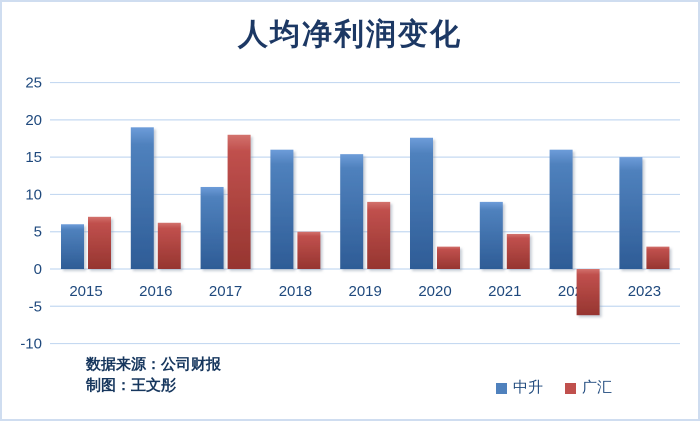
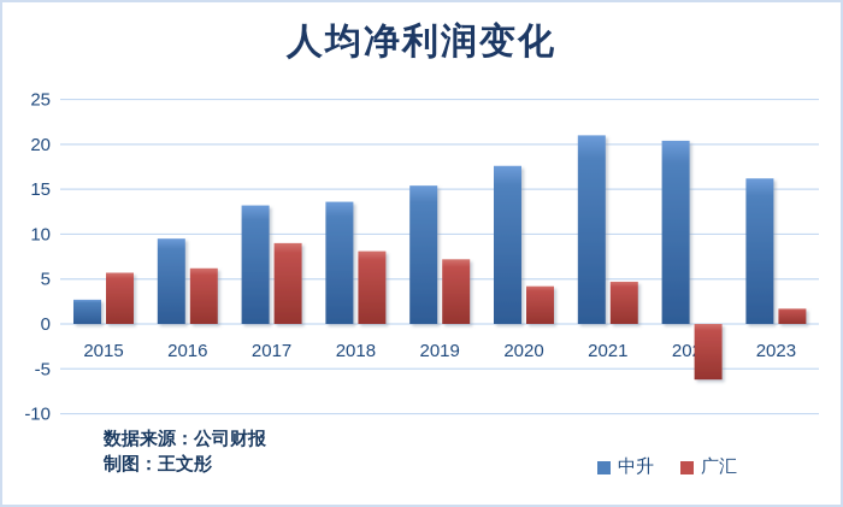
中升/2015: 6 -> 3
广汇/2015: 7 -> 6
中升/2016: 19 -> 10
中升/2017: 11 -> 13
广汇/2017: 18 -> 9
中升/2018: 16 -> 14
广汇/2018: 5 -> 8
广汇/2019: 9 -> 7
广汇/2020: 3 -> 4
中升/2021: 9 -> 21
中升/2022: 16 -> 20
中升/2023: 15 -> 16
广汇/2023: 3 -> 2
